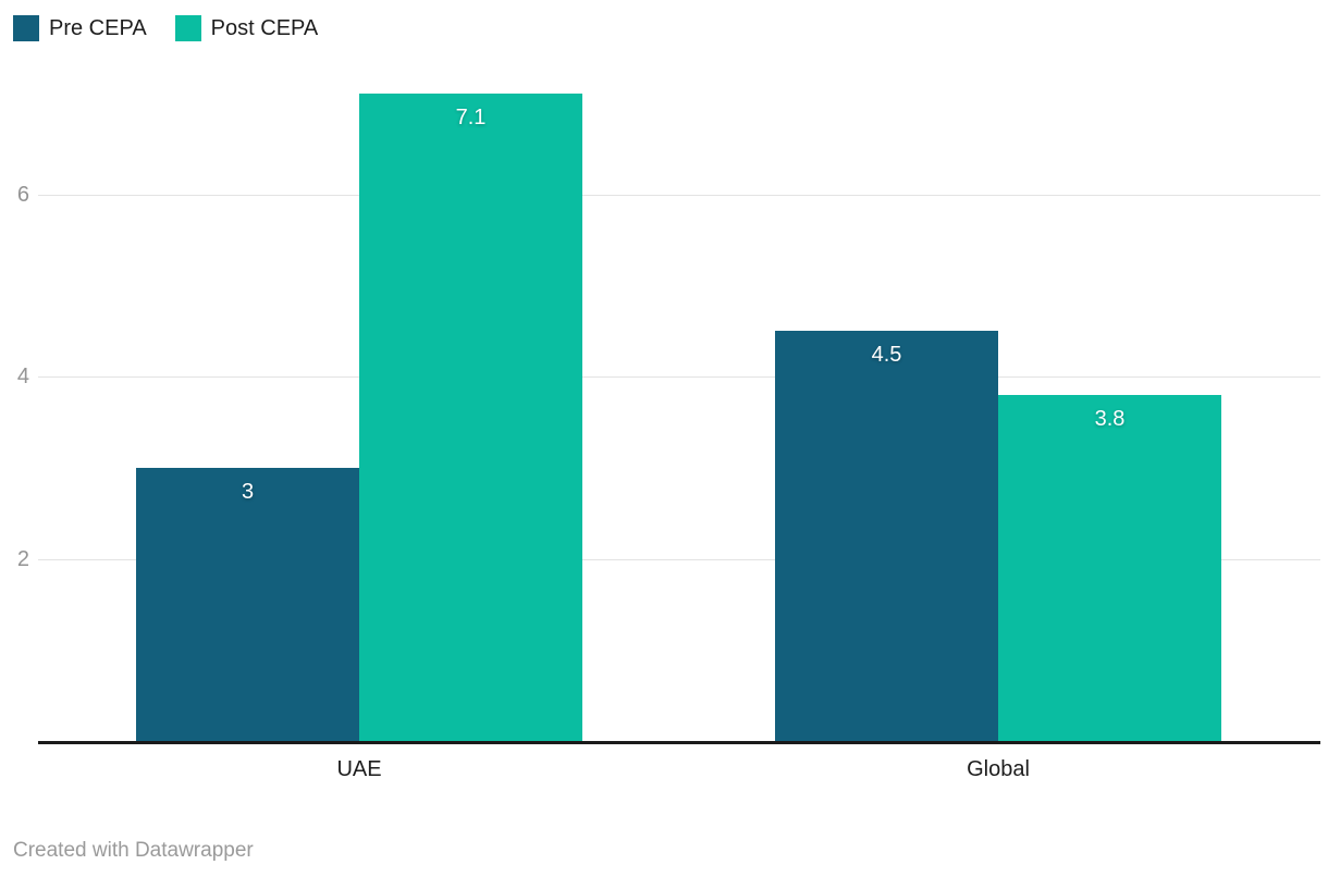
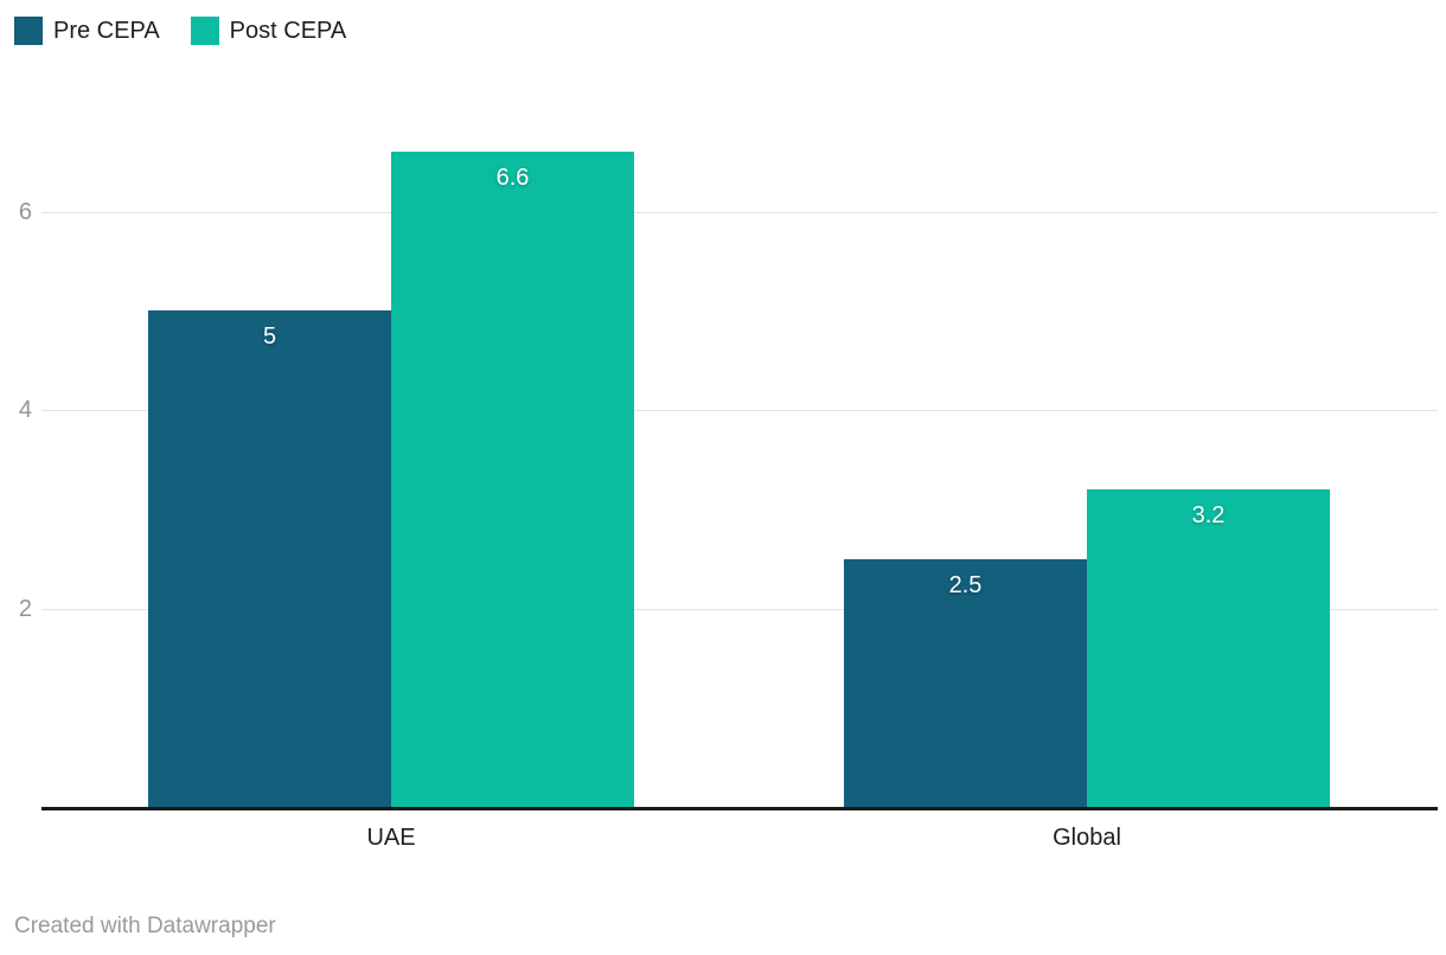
Pre CEPA/UAE: 3 -> 5
Post CEPA/UAE: 7.1 -> 6.6
Pre CEPA/Global: 4.5 -> 2.5
Post CEPA/Global: 3.8 -> 3.2
